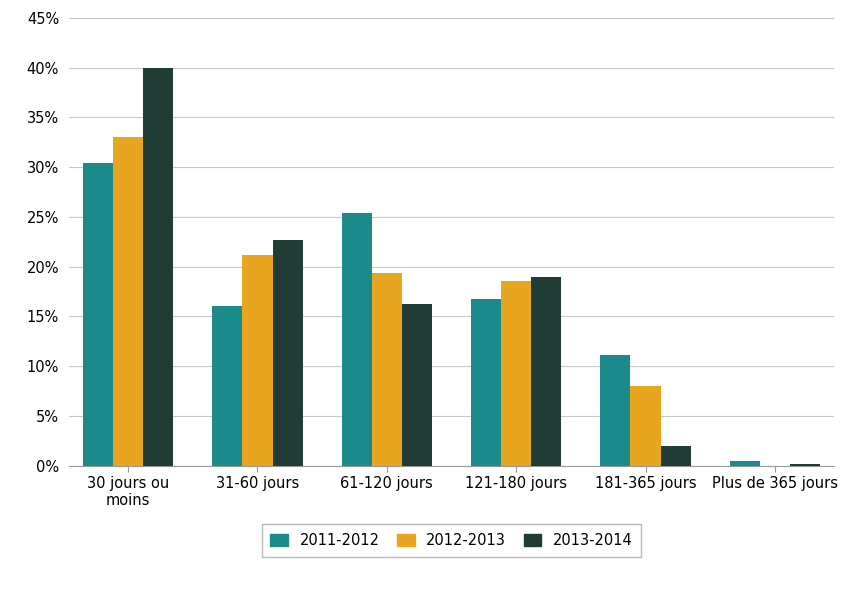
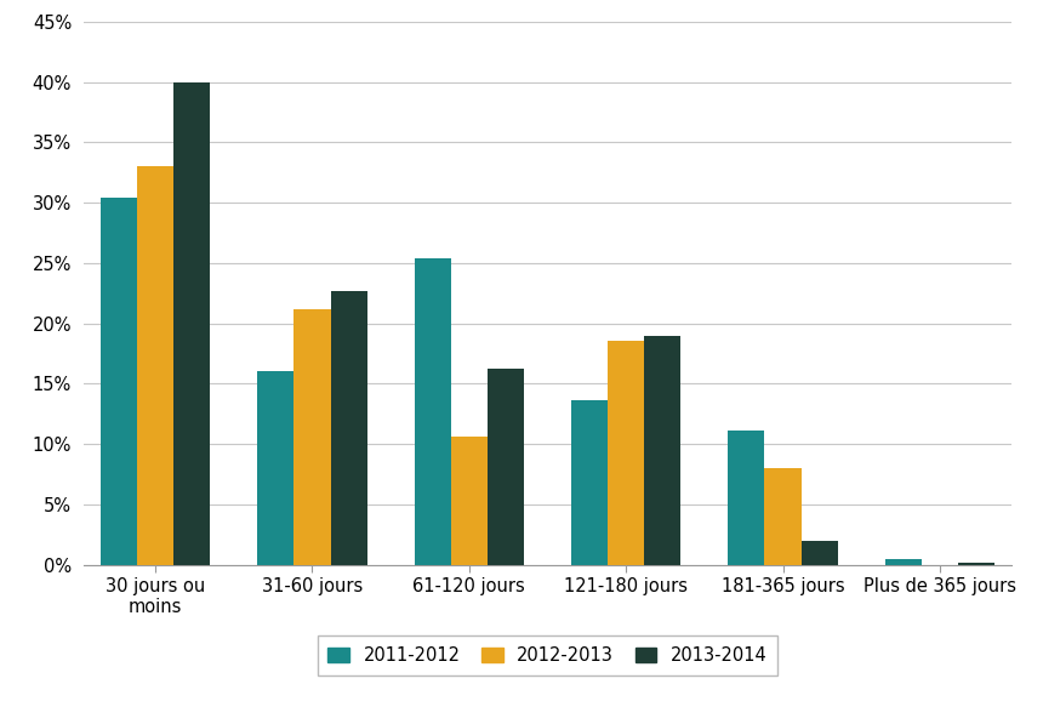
2012-2013/61-120 jours: 19.4% -> 10.6%
2011-2012/121-180 jours: 16.7% -> 13.6%
